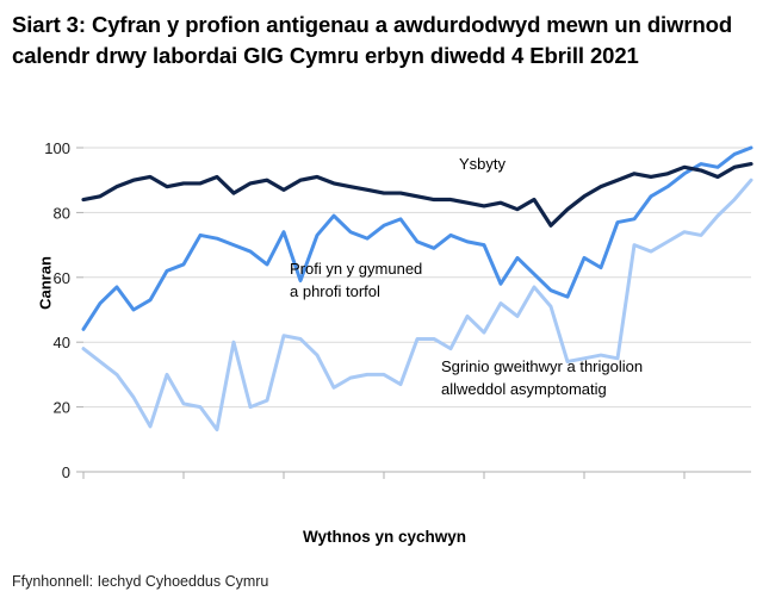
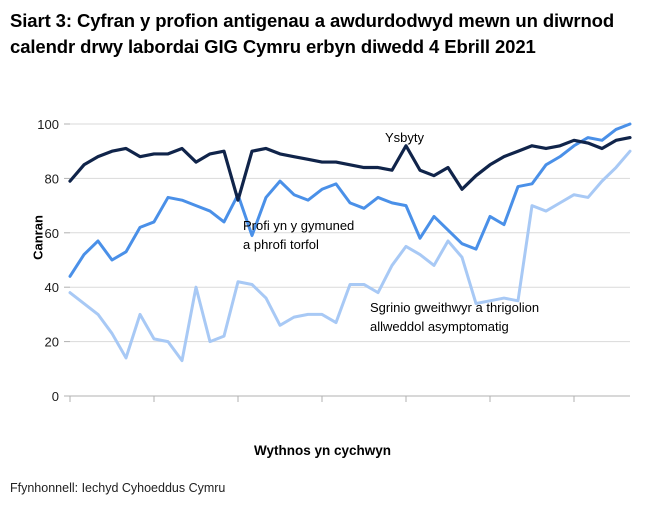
Ysbyty/22 Meh 20: 84 -> 79
Ysbyty/14 Medi 20: 87 -> 72
Ysbyty/07 Rhag 20: 82 -> 92
Sgrinio gweithwyr a thrigolion allweddol asymptomatig/07 Rhag 20: 43 -> 55
